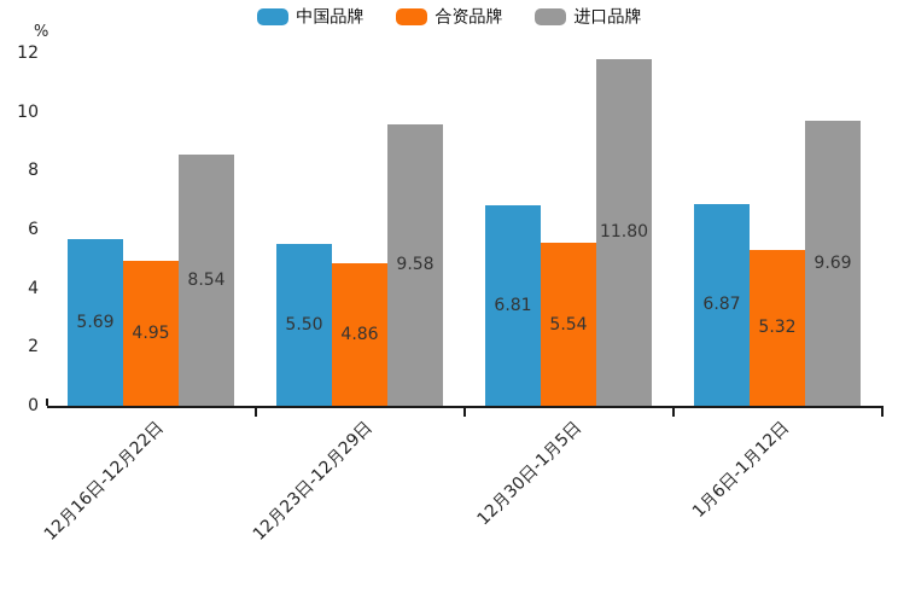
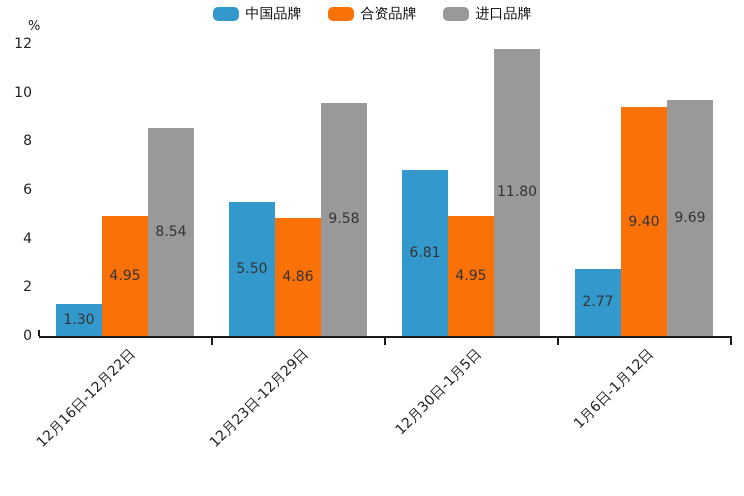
中国品牌/12月16日-12月22日: 5.69 -> 1.30
合资品牌/12月30日-1月5日: 5.54 -> 4.95
中国品牌/1月6日-1月12日: 6.87 -> 2.77
合资品牌/1月6日-1月12日: 5.32 -> 9.40
